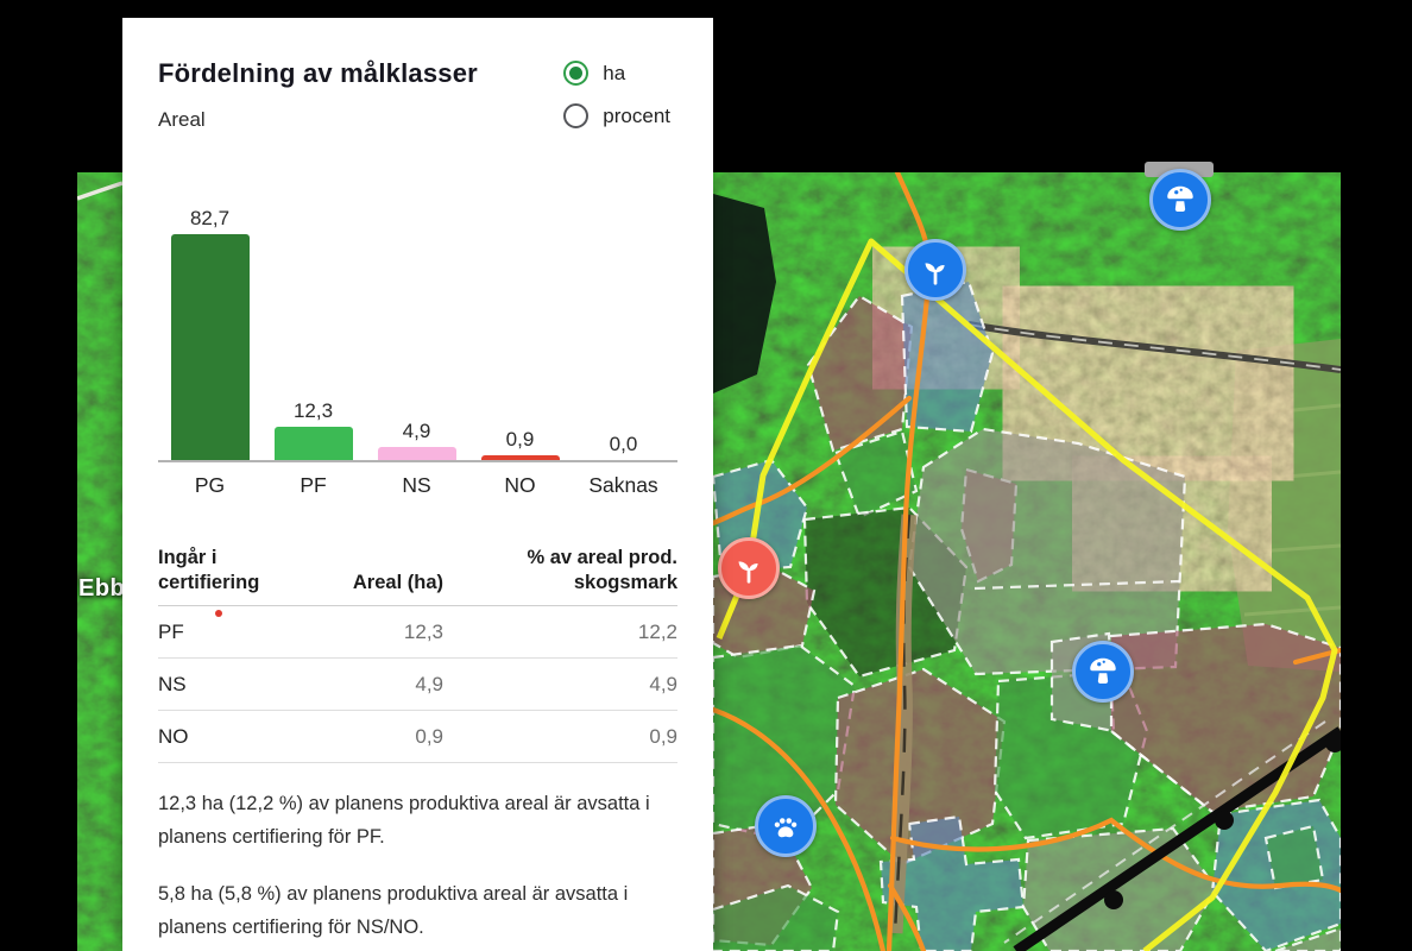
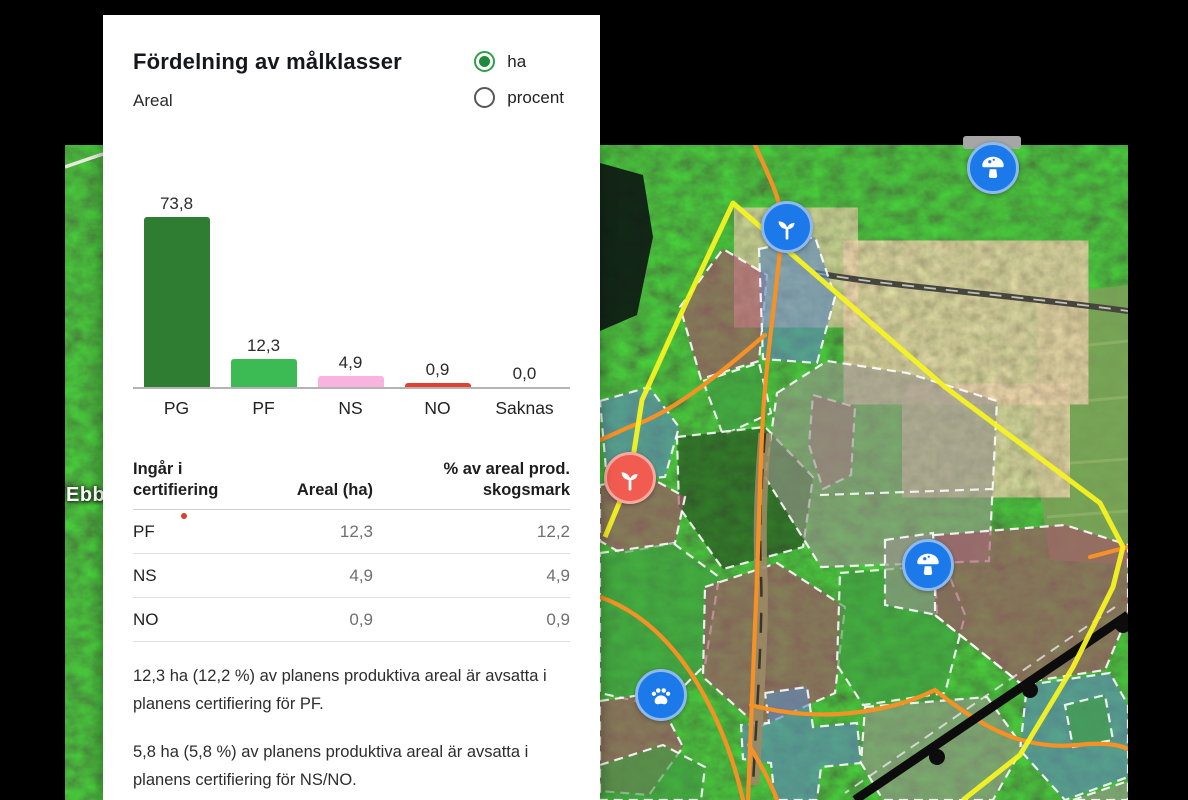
PG: 82,7 -> 73,8
